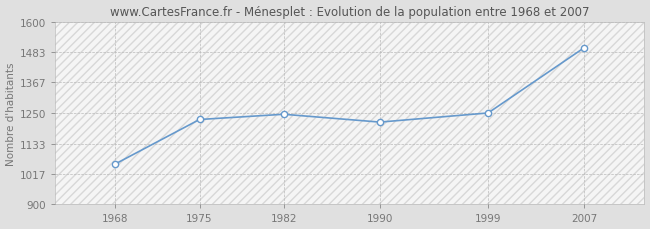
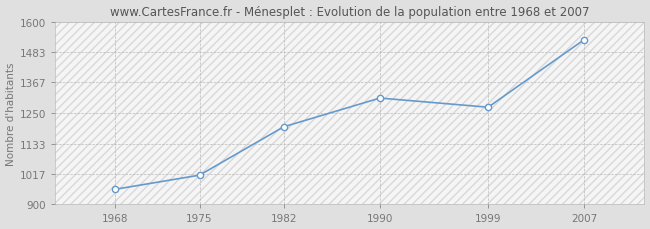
1968: 1055 -> 958
1975: 1225 -> 1012
1982: 1245 -> 1197
1990: 1215 -> 1307
1999: 1250 -> 1272
2007: 1500 -> 1531
